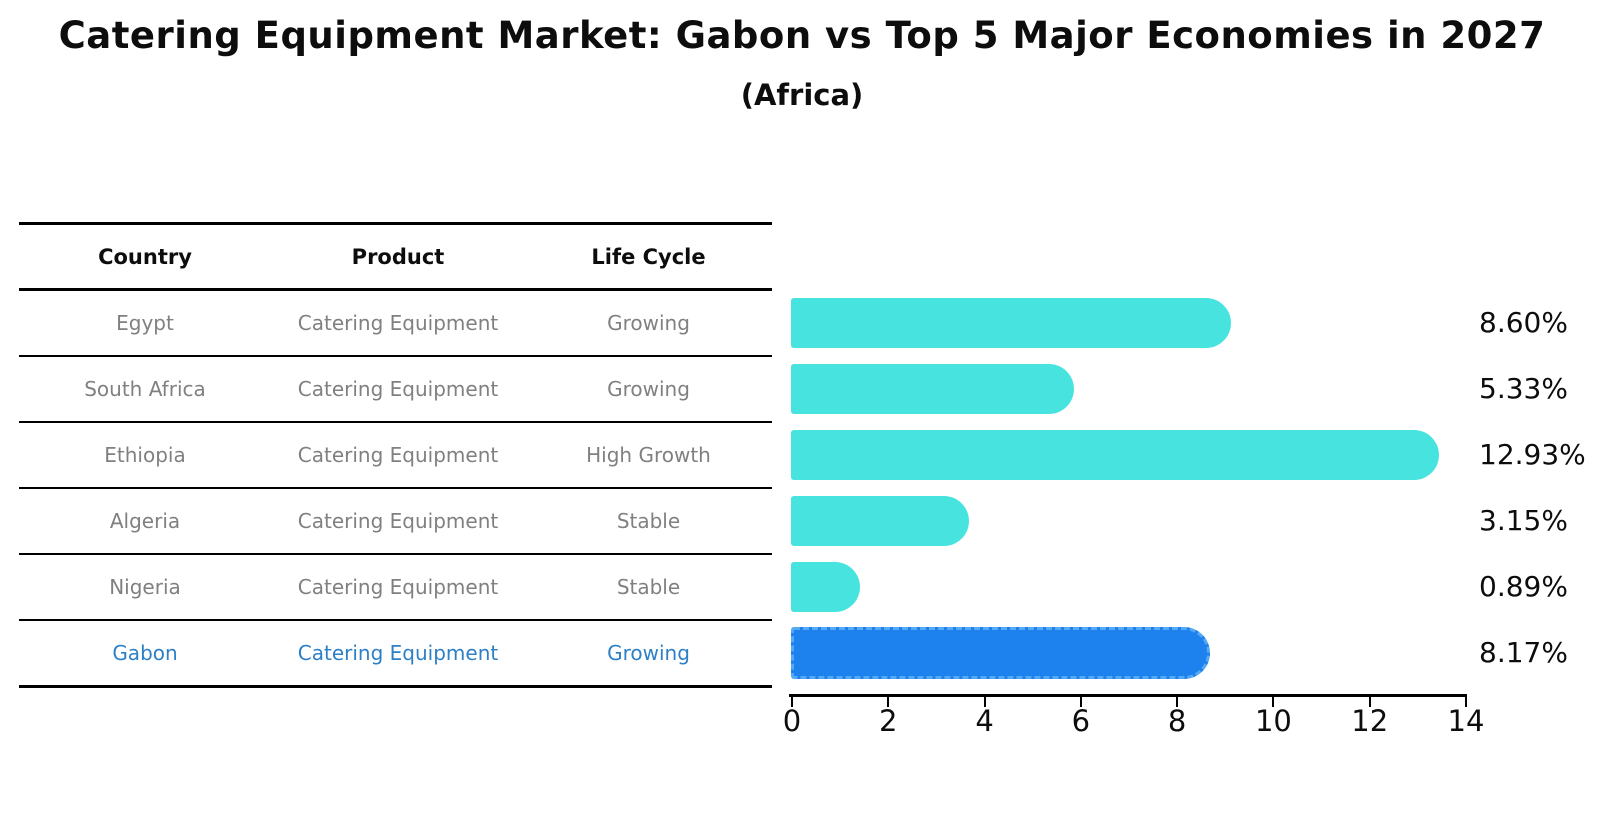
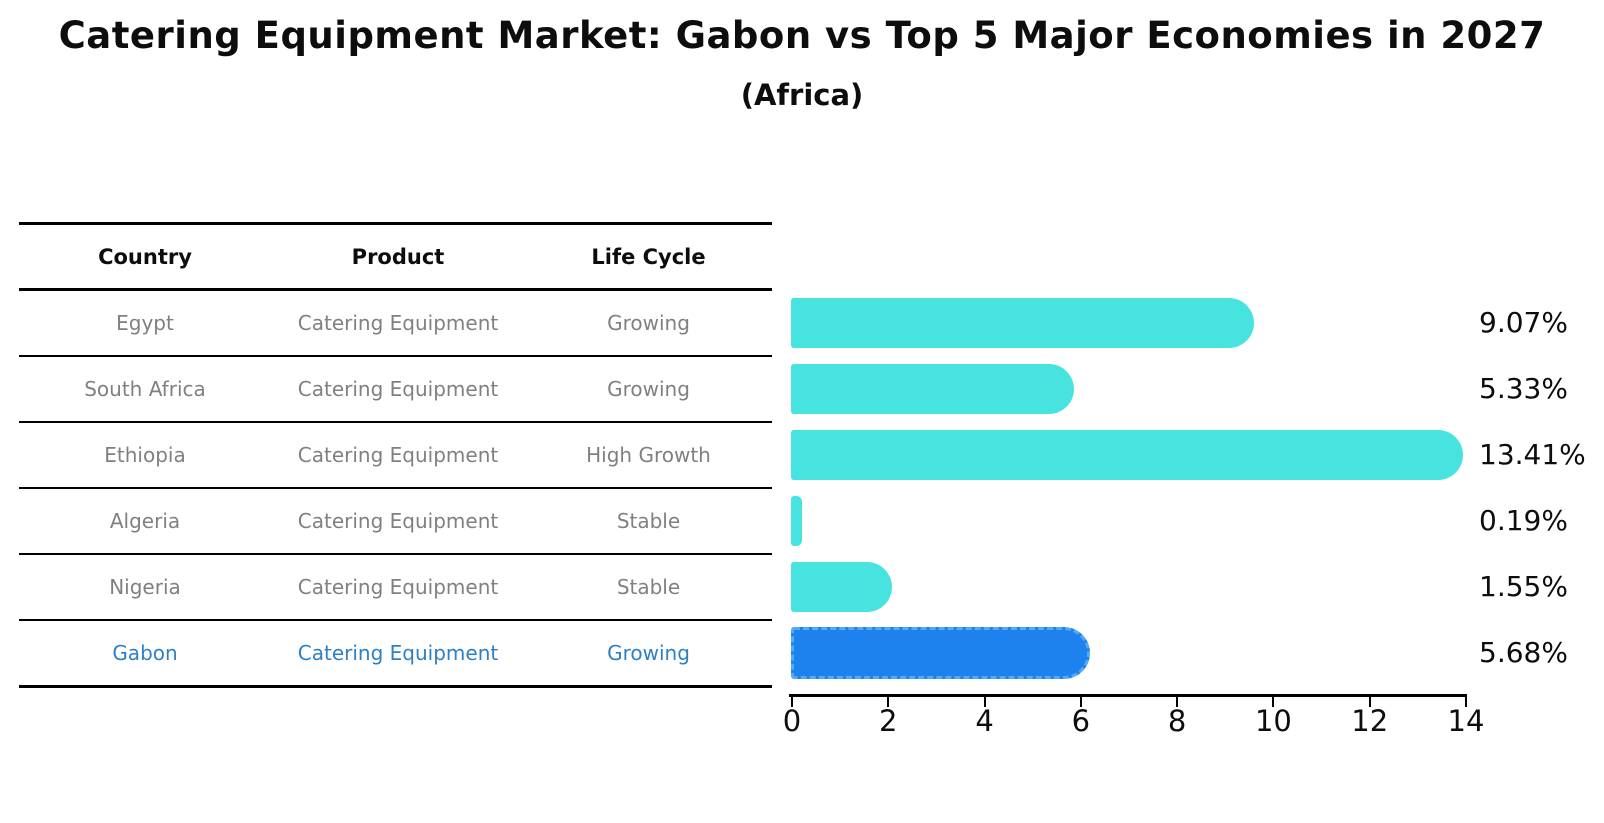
Egypt: 8.60% -> 9.07%
Ethiopia: 12.93% -> 13.41%
Algeria: 3.15% -> 0.19%
Nigeria: 0.89% -> 1.55%
Gabon: 8.17% -> 5.68%
